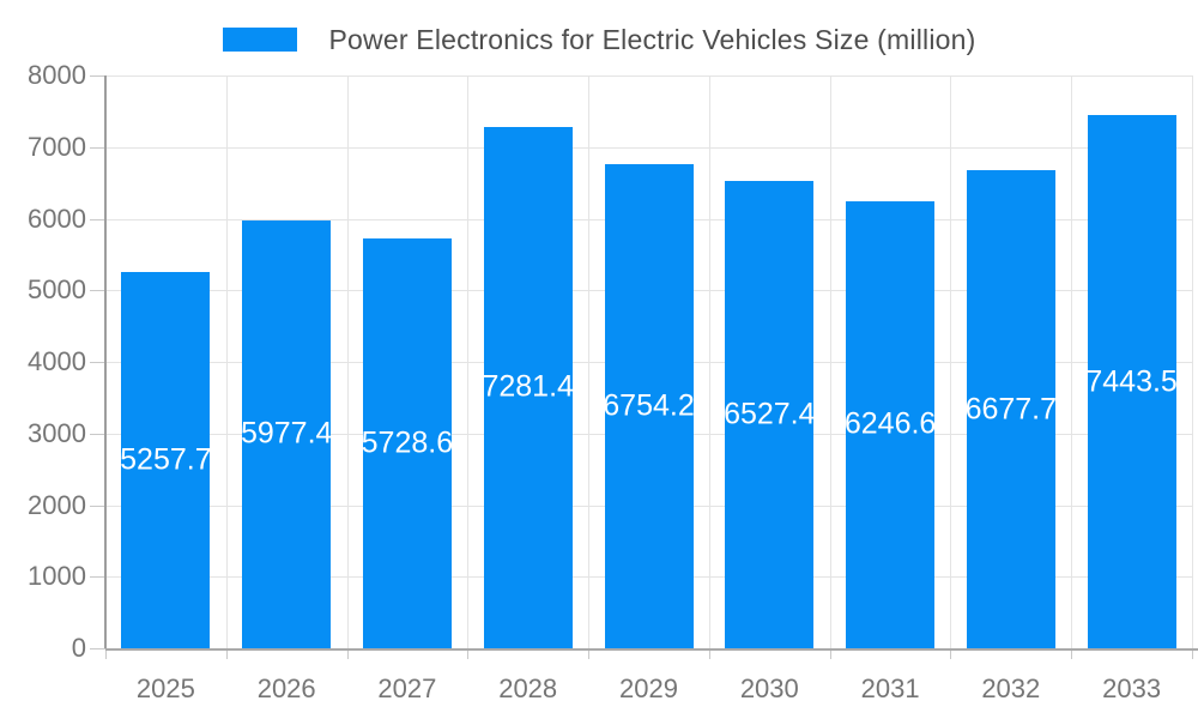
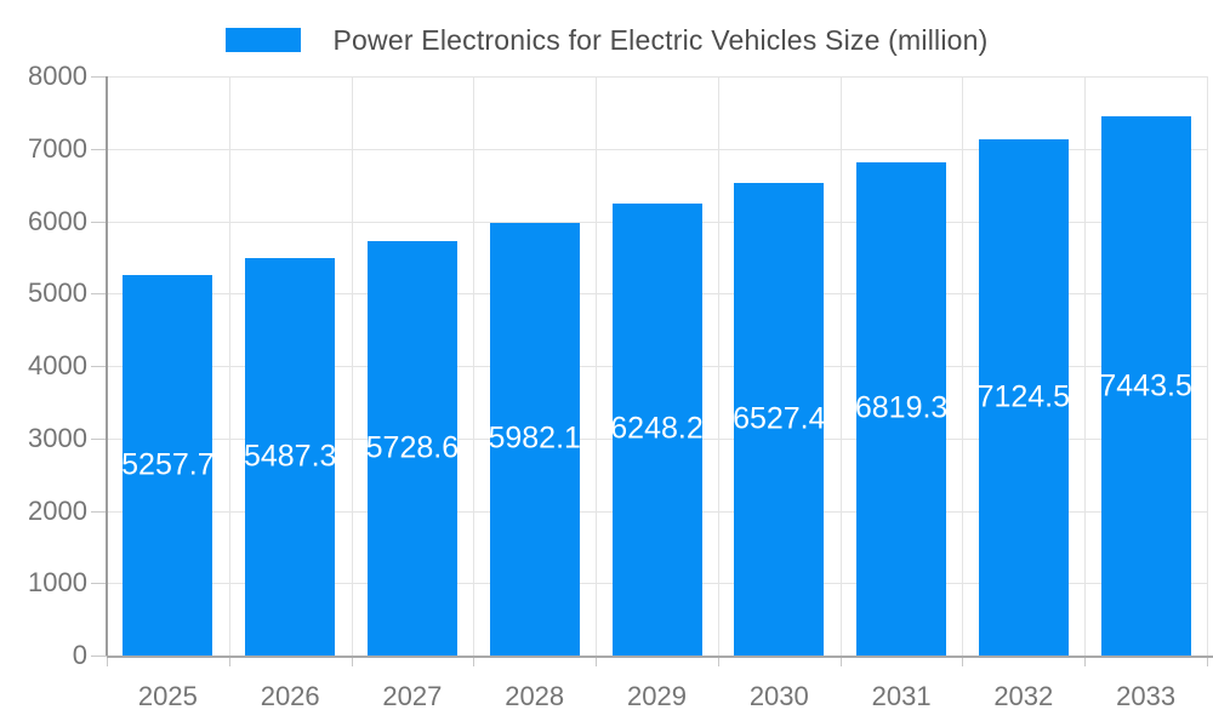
2026: 5977.4 -> 5487.3
2028: 7281.4 -> 5982.1
2029: 6754.2 -> 6248.2
2031: 6246.6 -> 6819.3
2032: 6677.7 -> 7124.5
